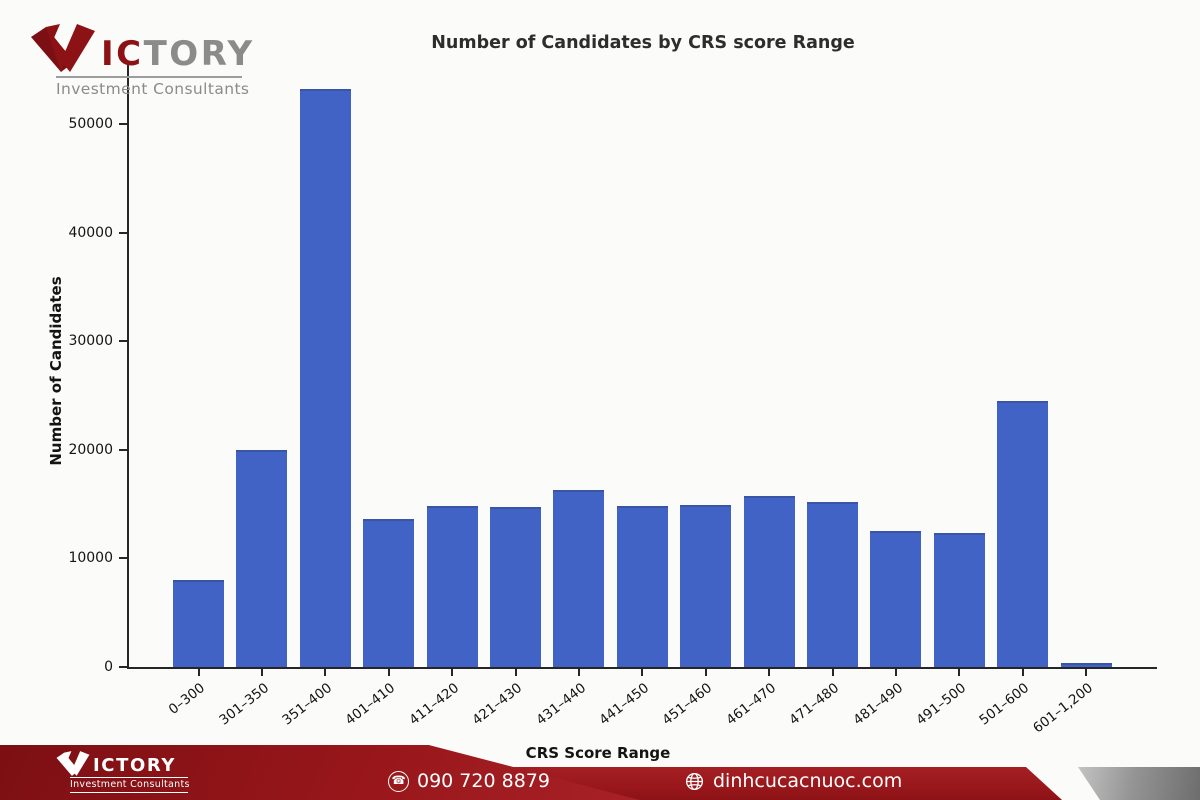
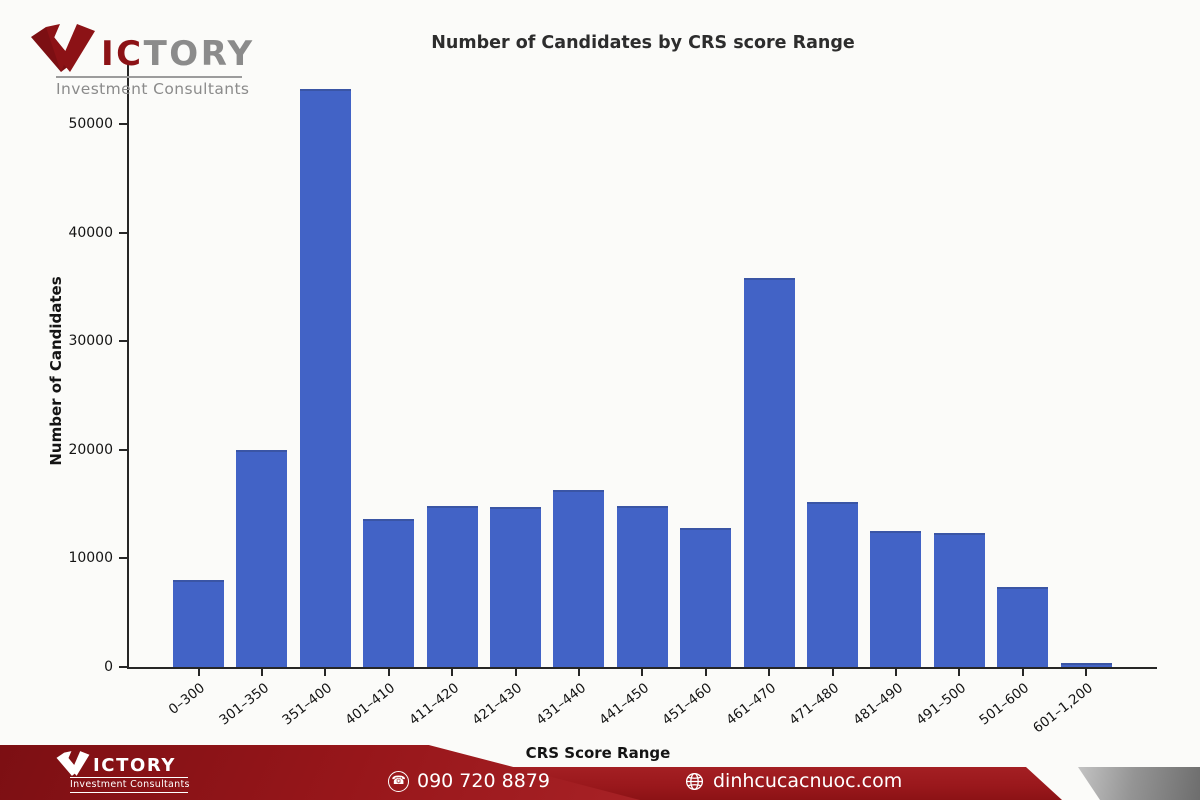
451–460: 15000 -> 12800
461–470: 15800 -> 35800
501–600: 24500 -> 7400
